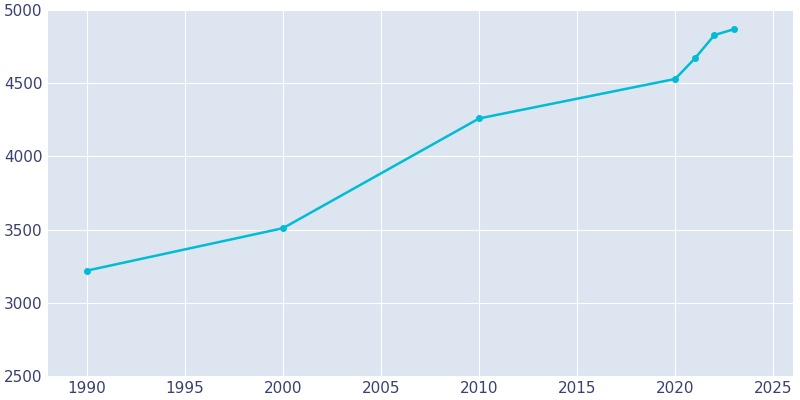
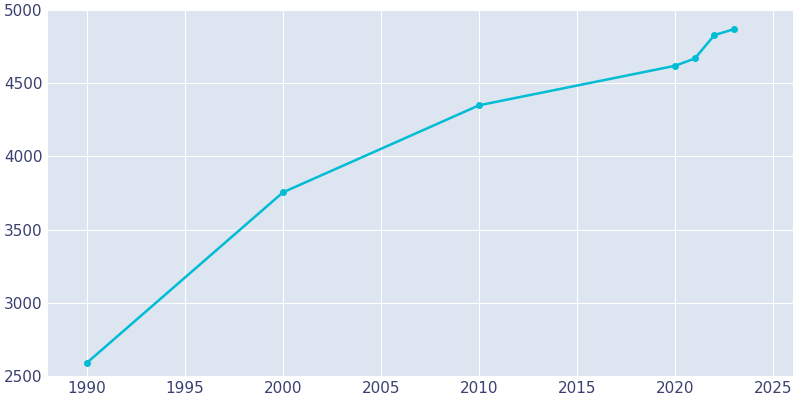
1990: 3220 -> 2590
2000: 3510 -> 3760
2010: 4260 -> 4350
2020: 4530 -> 4620
